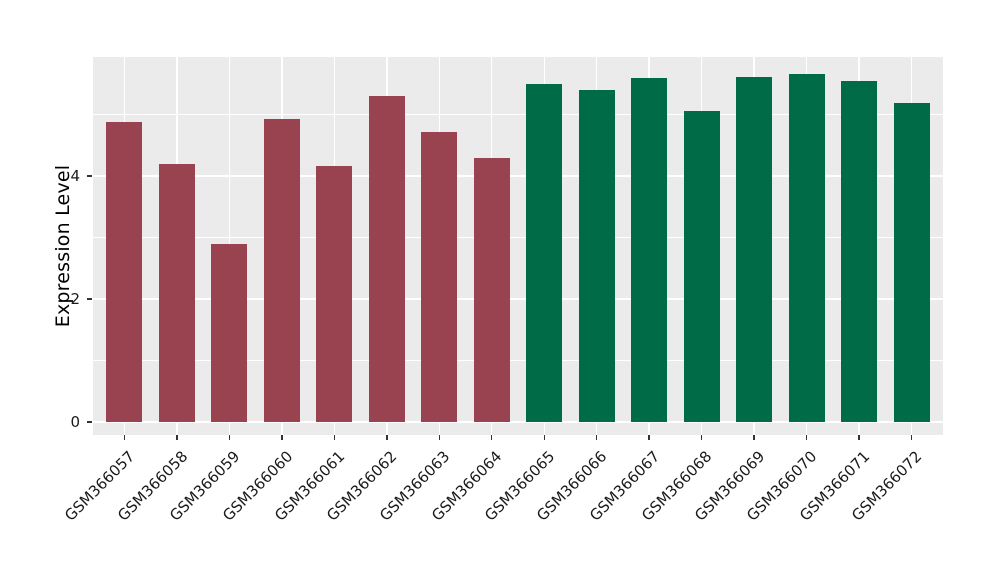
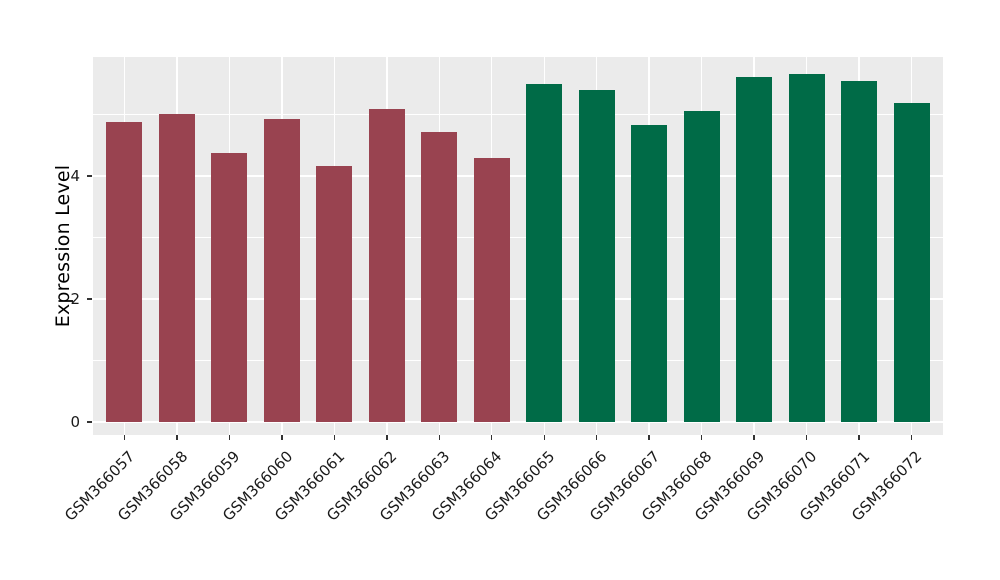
GSM366058: 4.2 -> 5.0
GSM366059: 2.9 -> 4.4
GSM366062: 5.3 -> 5.1
GSM366067: 5.6 -> 4.8
